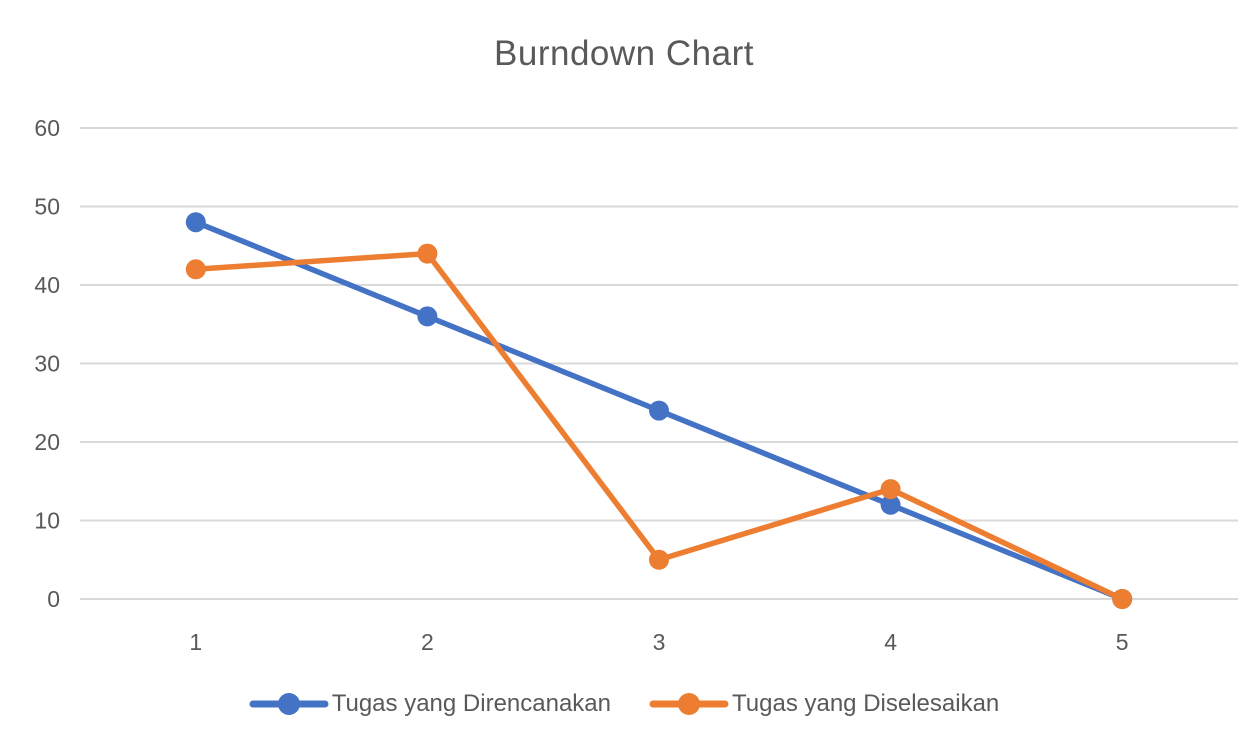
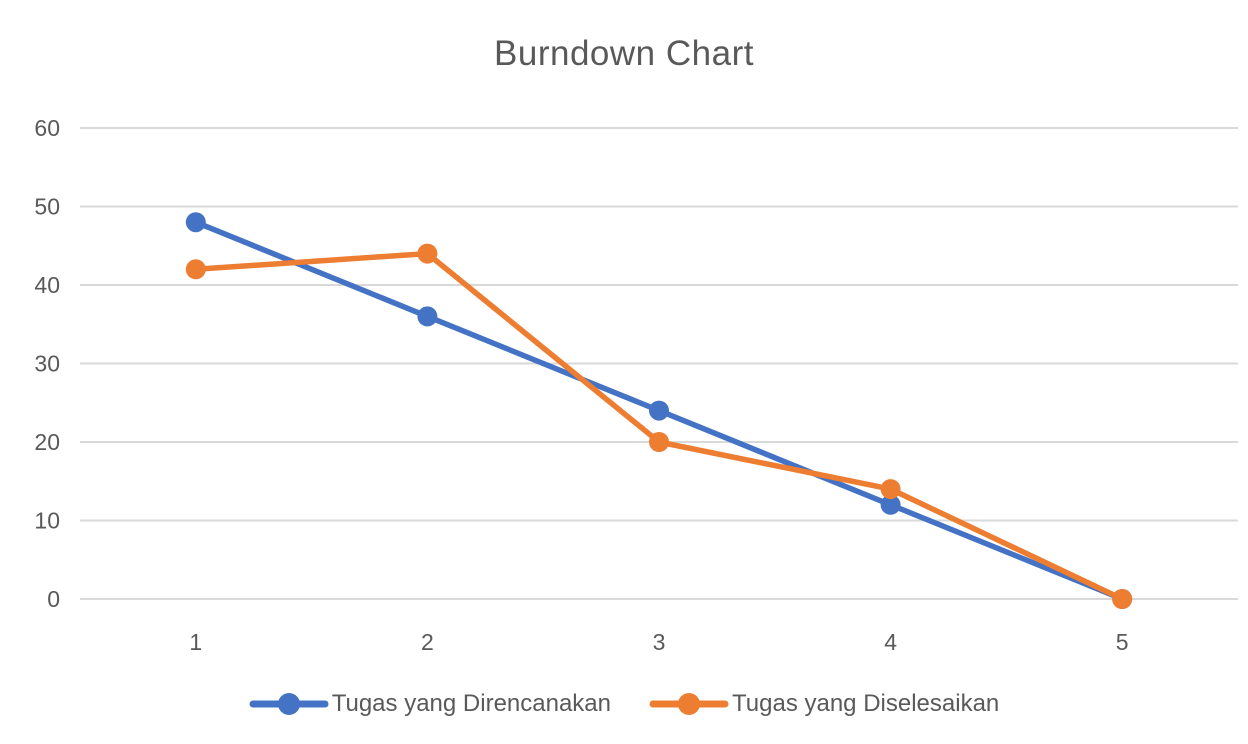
Tugas yang Diselesaikan/3: 5 -> 20
